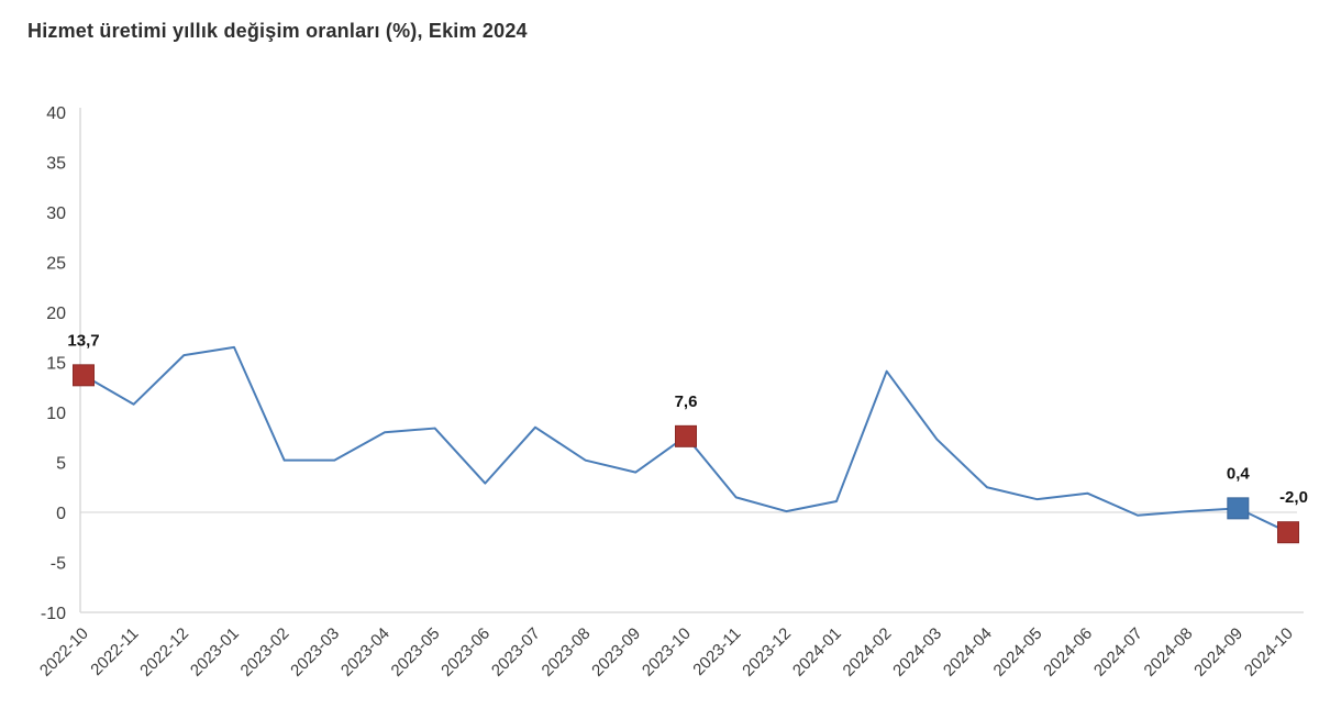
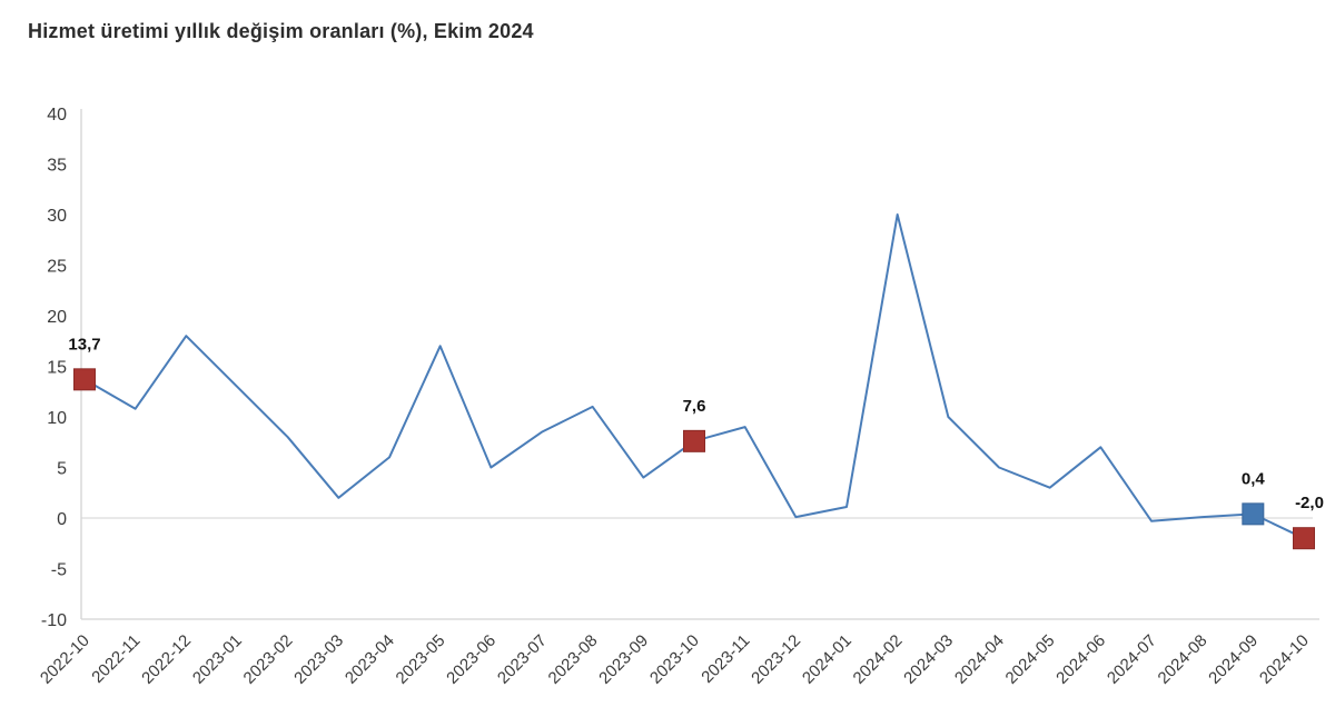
2022-12: 16 -> 18
2023-01: 16 -> 13
2023-02: 5 -> 8
2023-03: 5 -> 2
2023-04: 8 -> 6
2023-05: 8 -> 17
2023-06: 3 -> 5
2023-08: 5 -> 11
2023-11: 2 -> 9
2024-02: 14 -> 30
2024-03: 7 -> 10
2024-04: 2 -> 5
2024-05: 1 -> 3
2024-06: 2 -> 7
